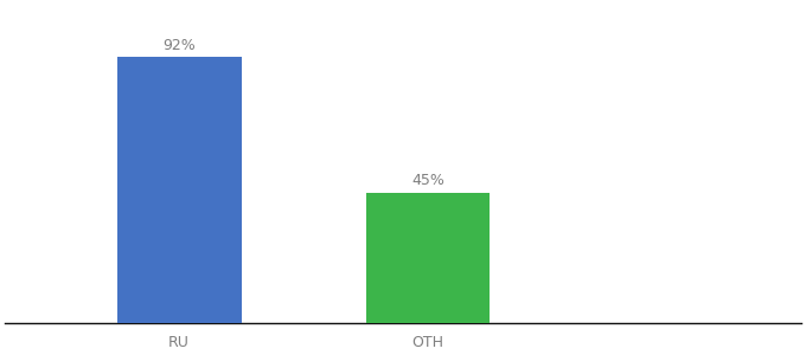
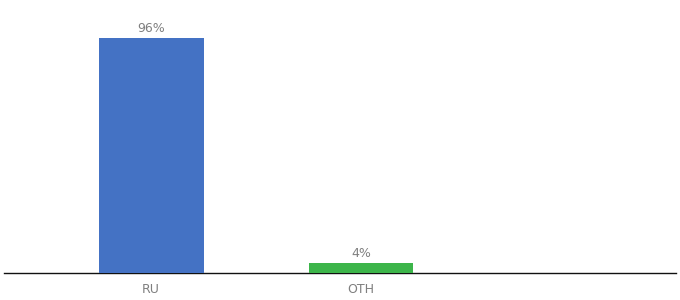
RU: 92% -> 96%
OTH: 45% -> 4%
